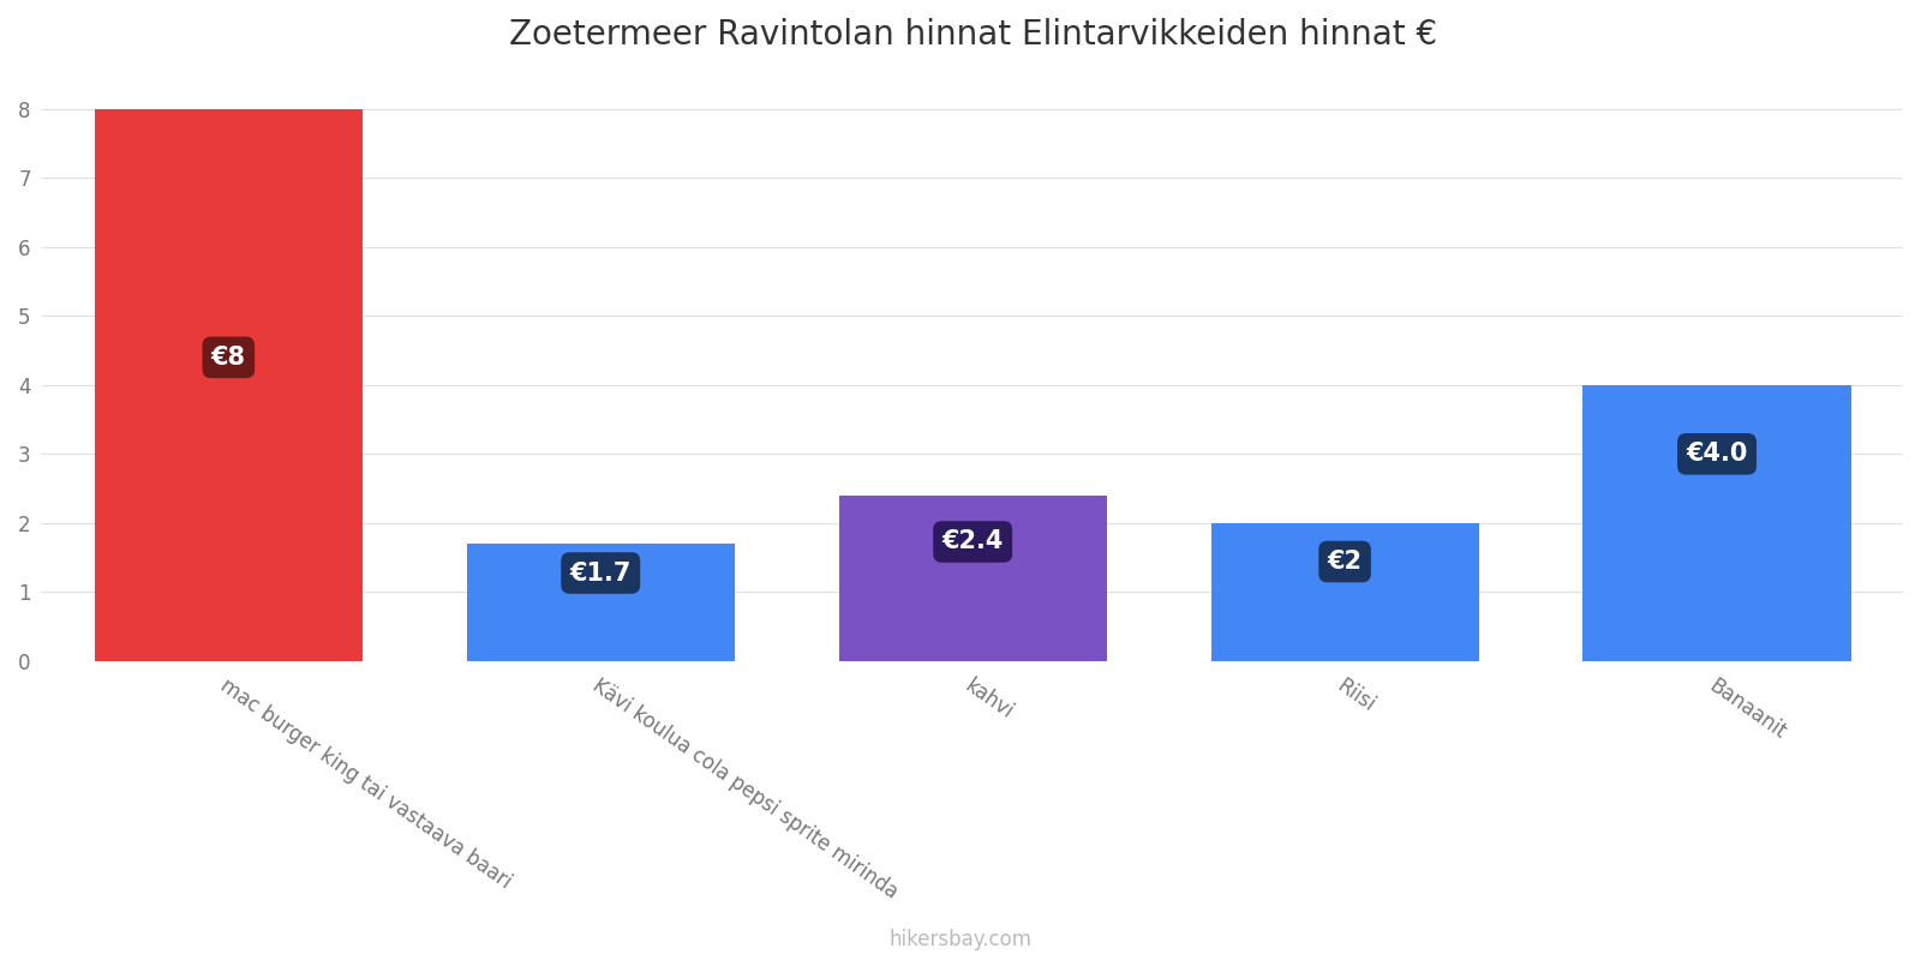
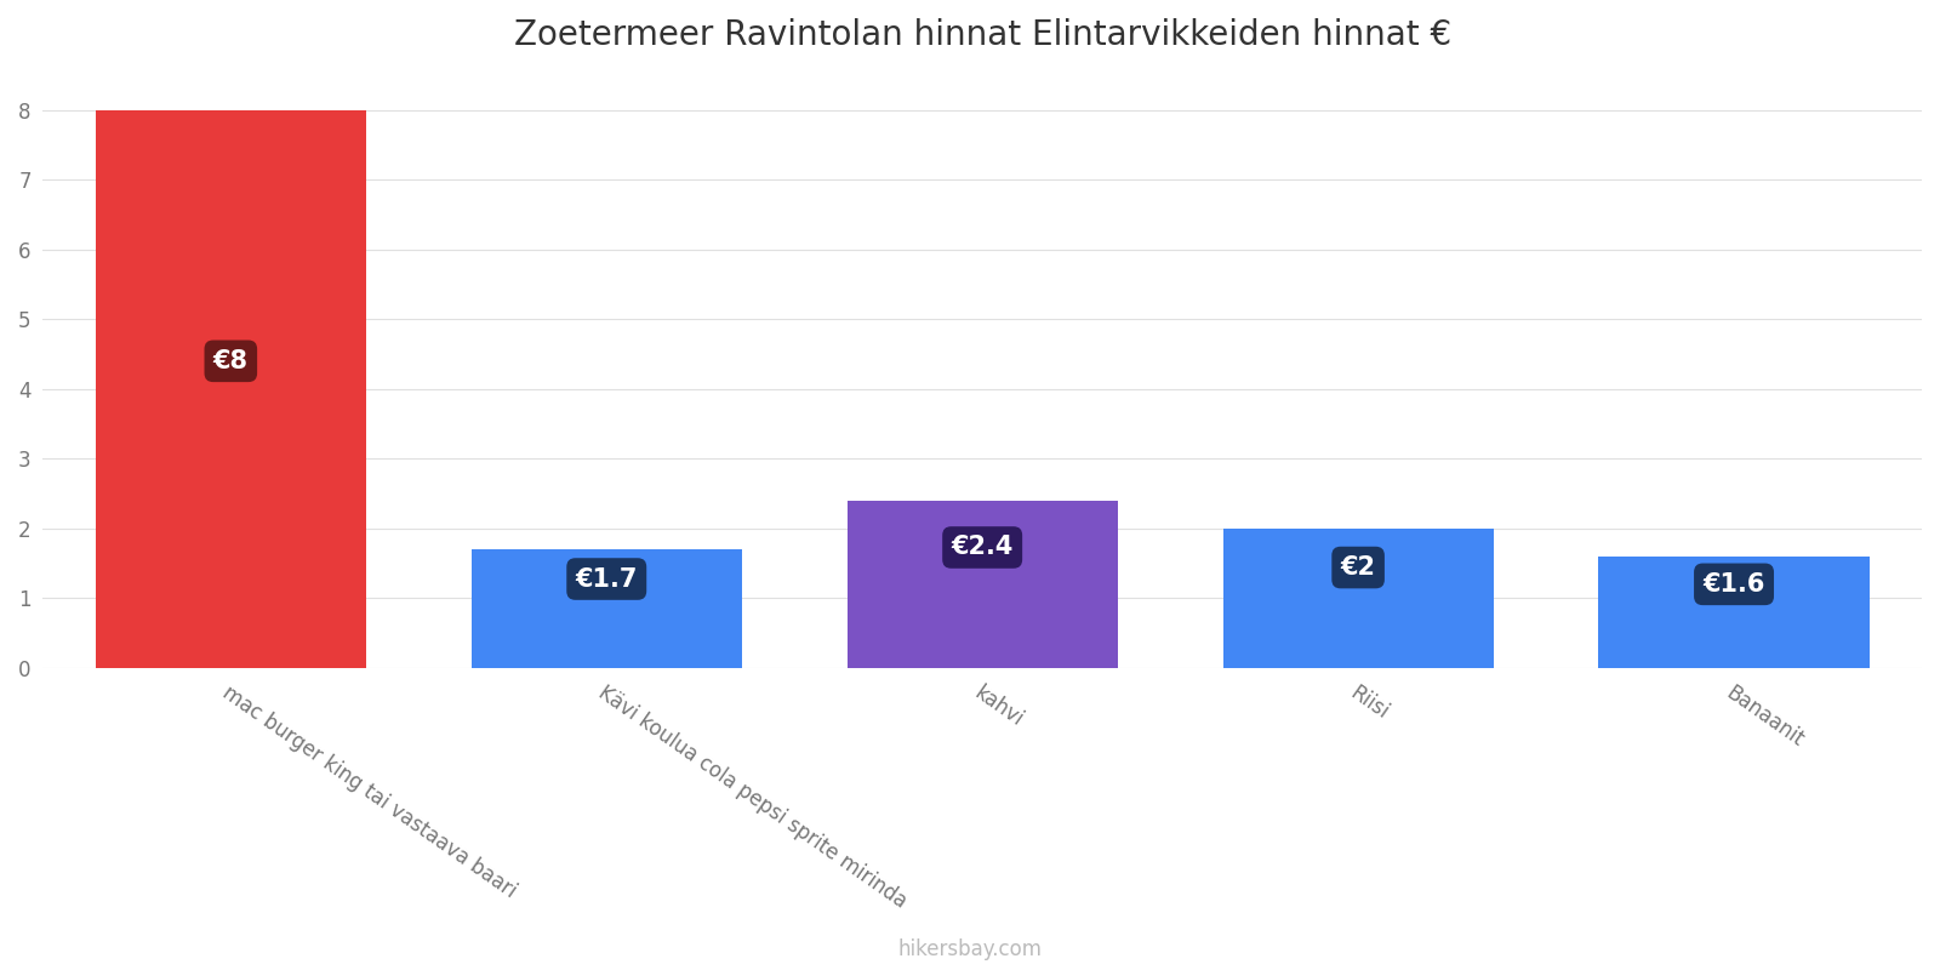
Banaanit: €4.0 -> €1.6
